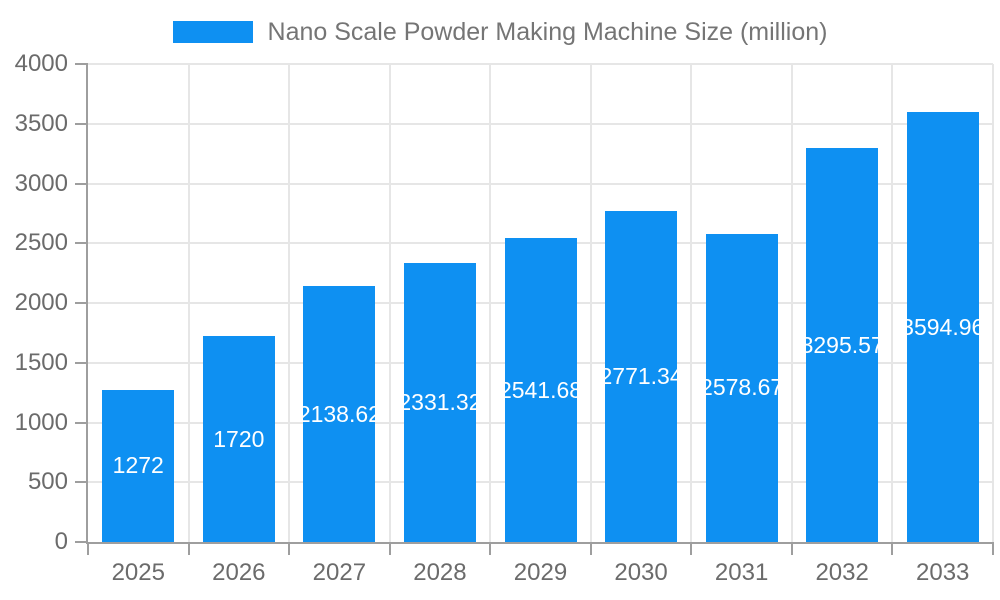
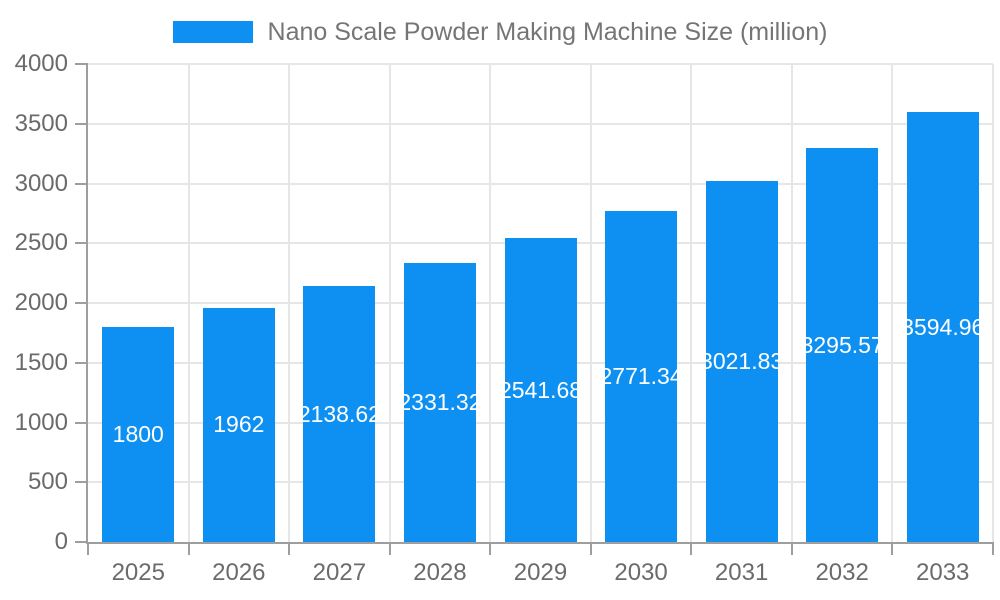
2025: 1272 -> 1800
2026: 1720 -> 1962
2031: 2578.67 -> 3021.83
